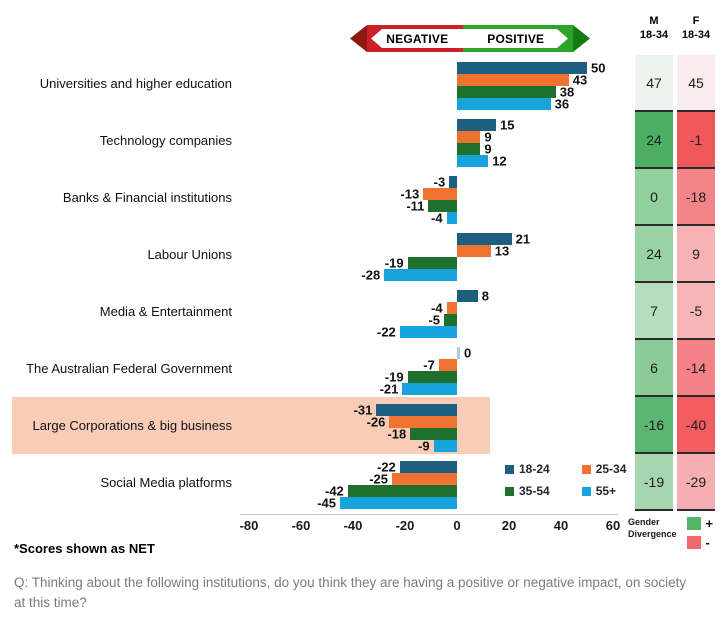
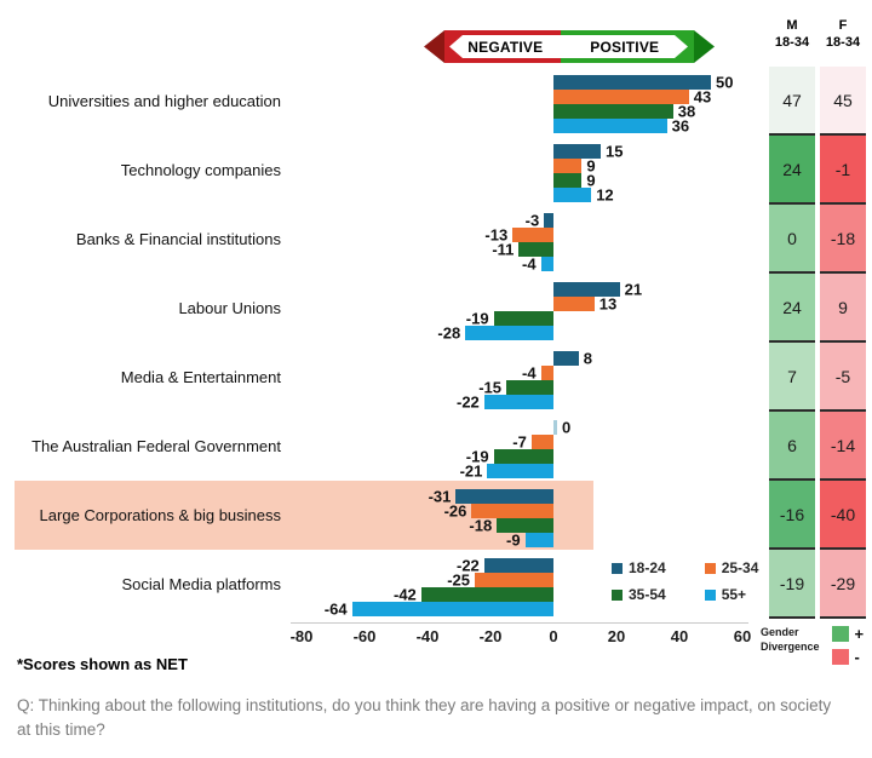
35-54/Media & Entertainment: -5 -> -15
55+/Social Media platforms: -45 -> -64
